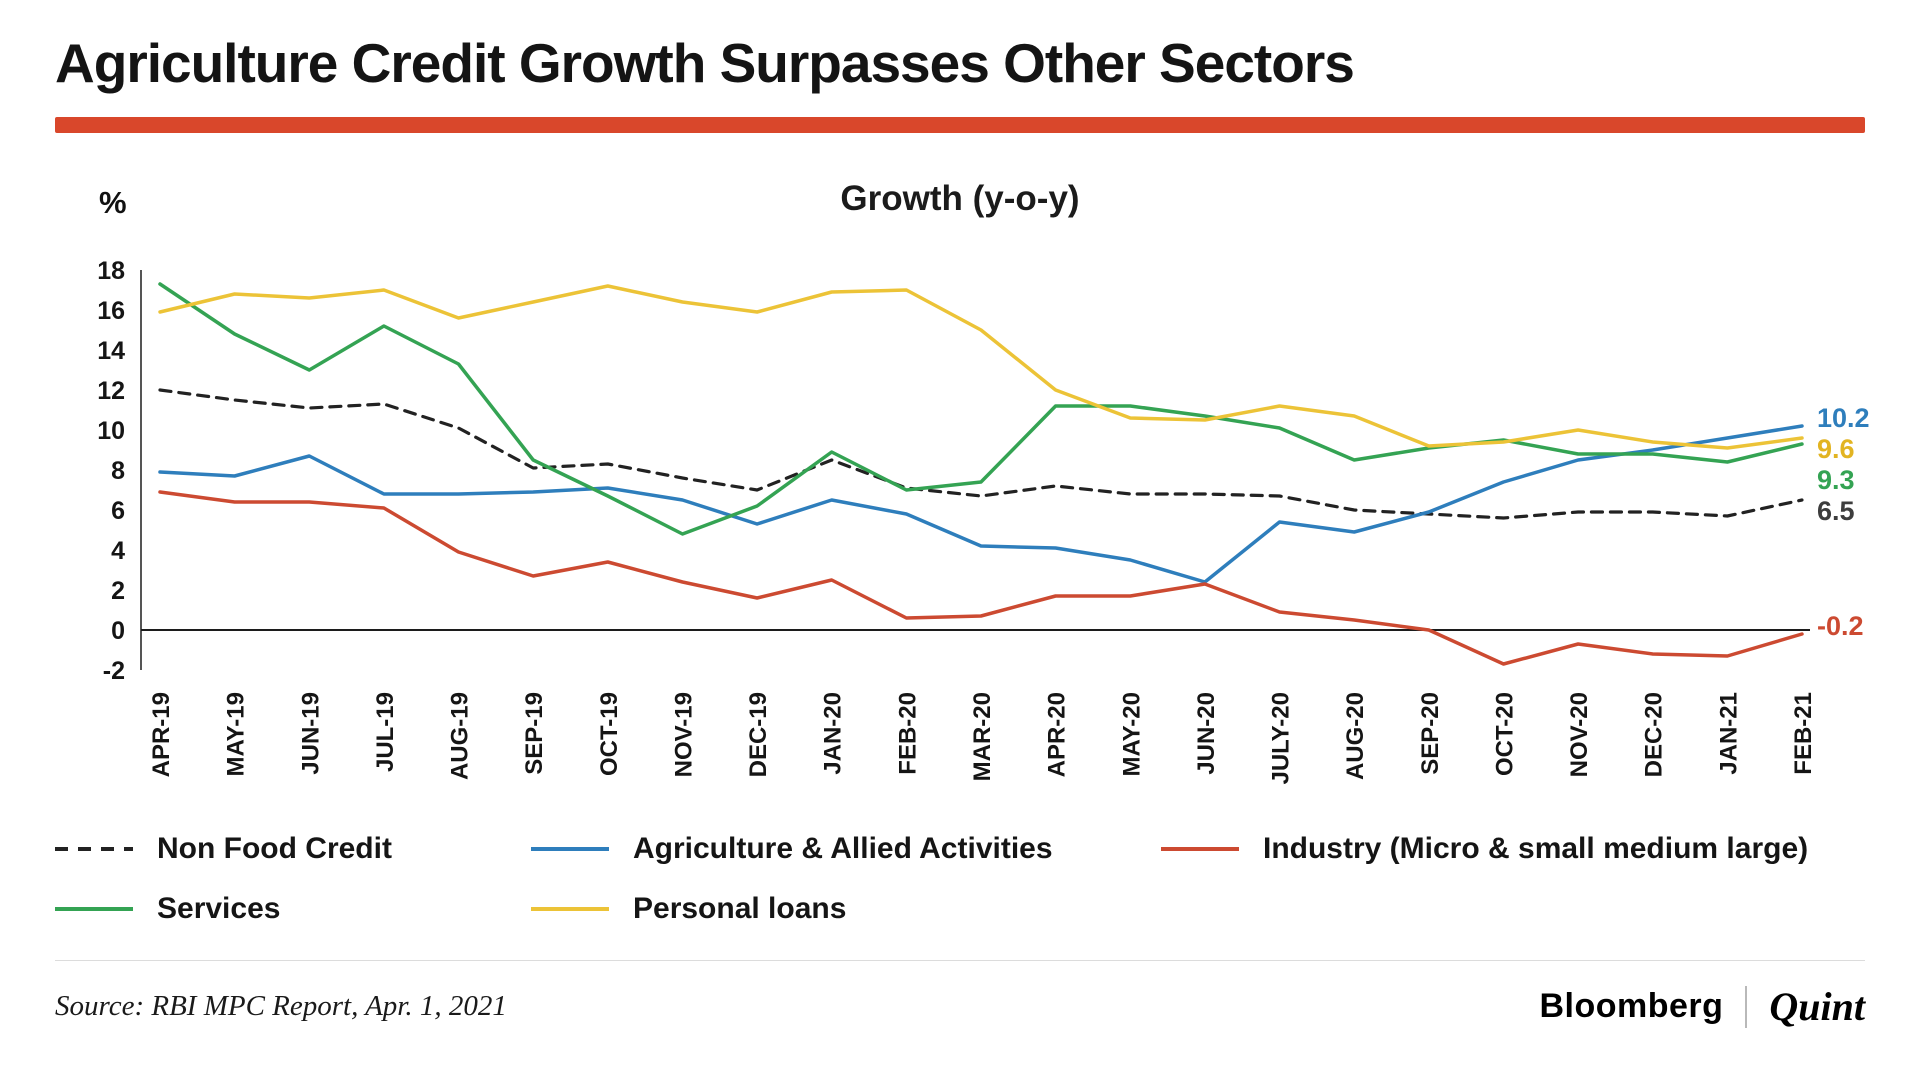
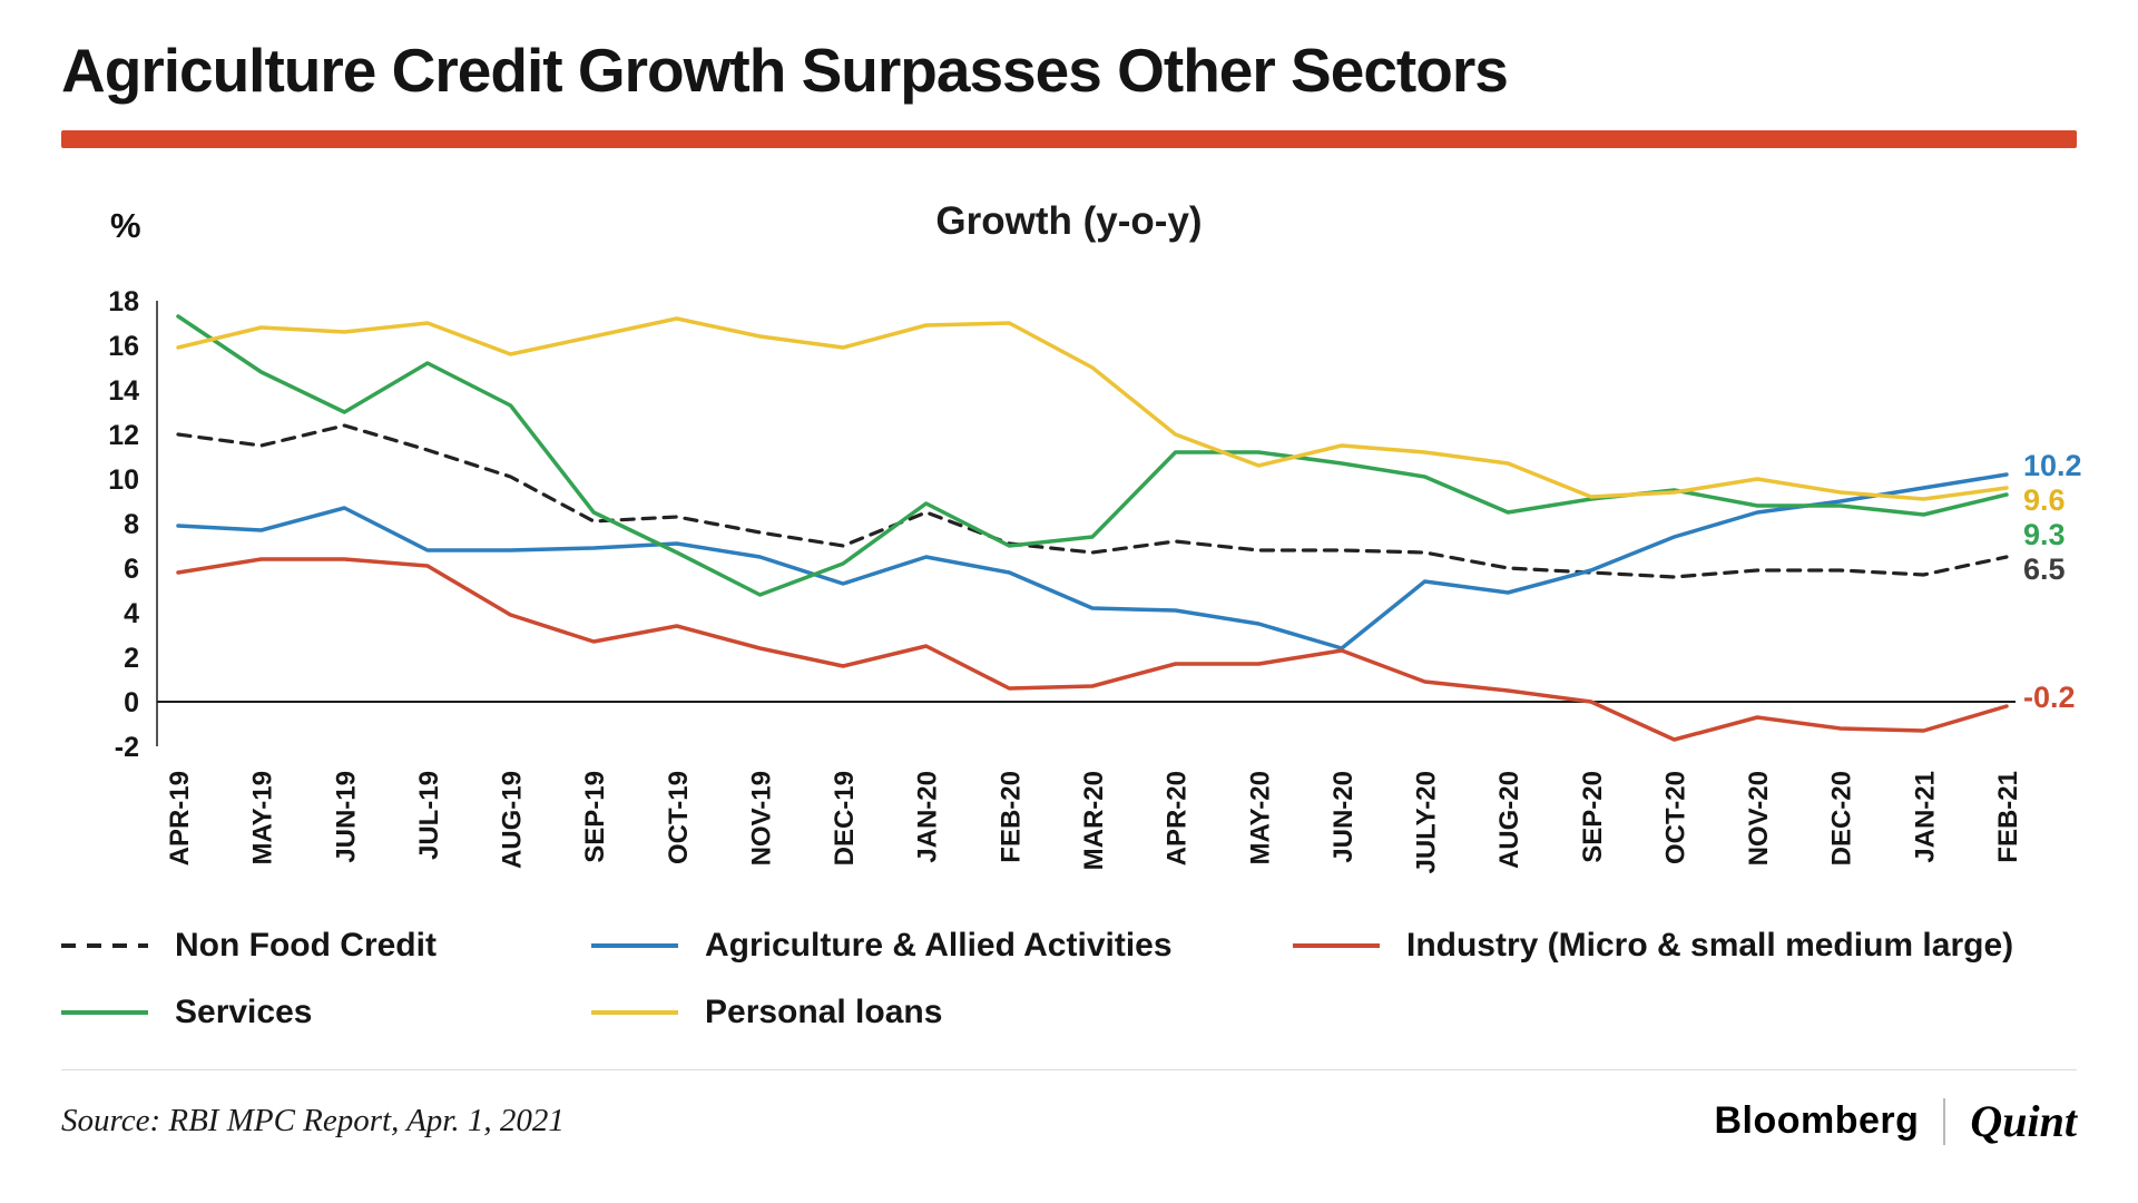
Industry (Micro & small medium large)/APR-19: 6.9 -> 5.8
Non Food Credit/JUN-19: 11.1 -> 12.4
Personal loans/JUN-20: 10.5 -> 11.5
